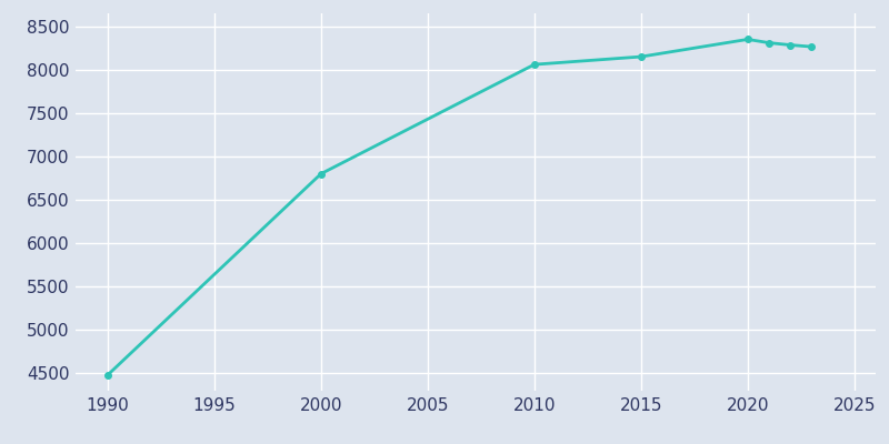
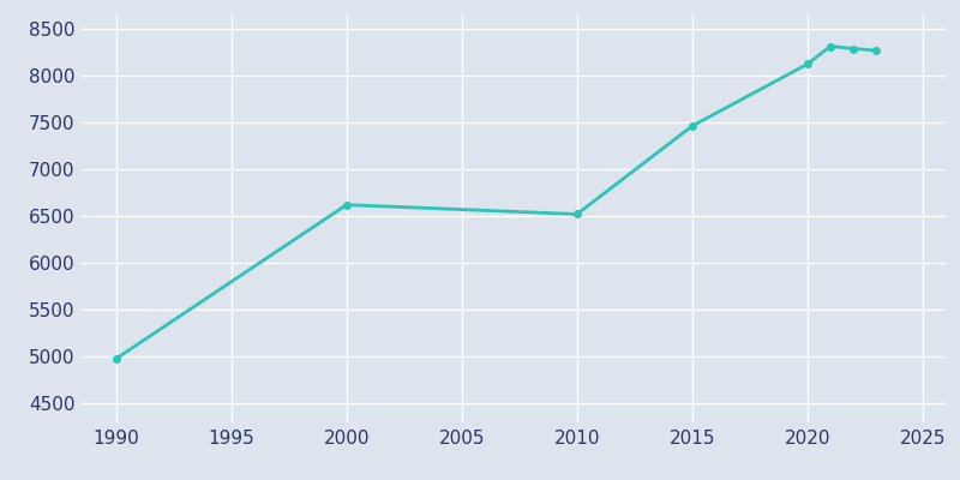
1990: 4480 -> 4980
2000: 6800 -> 6620
2010: 8060 -> 6520
2015: 8150 -> 7460
2020: 8350 -> 8120
